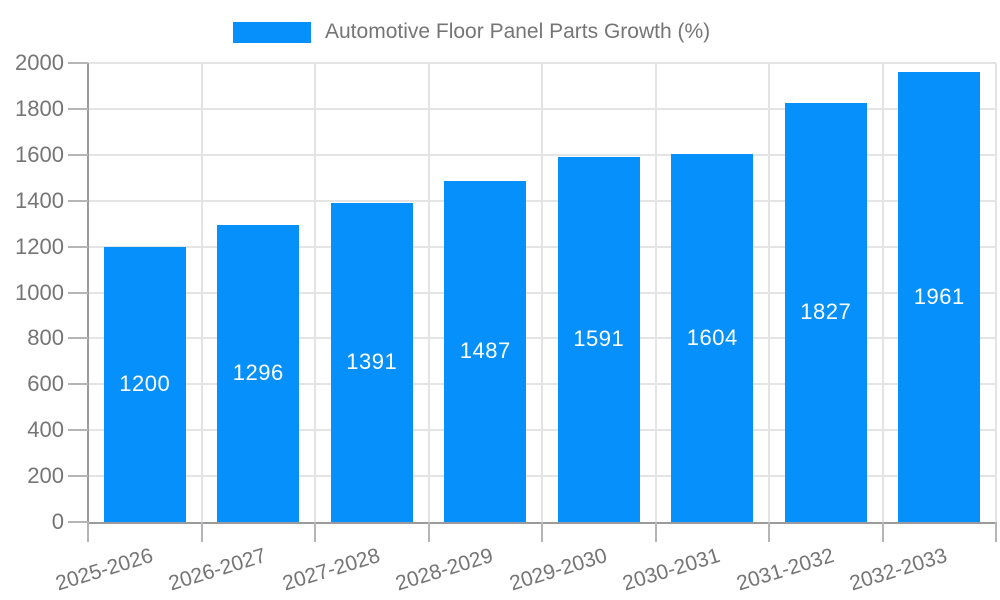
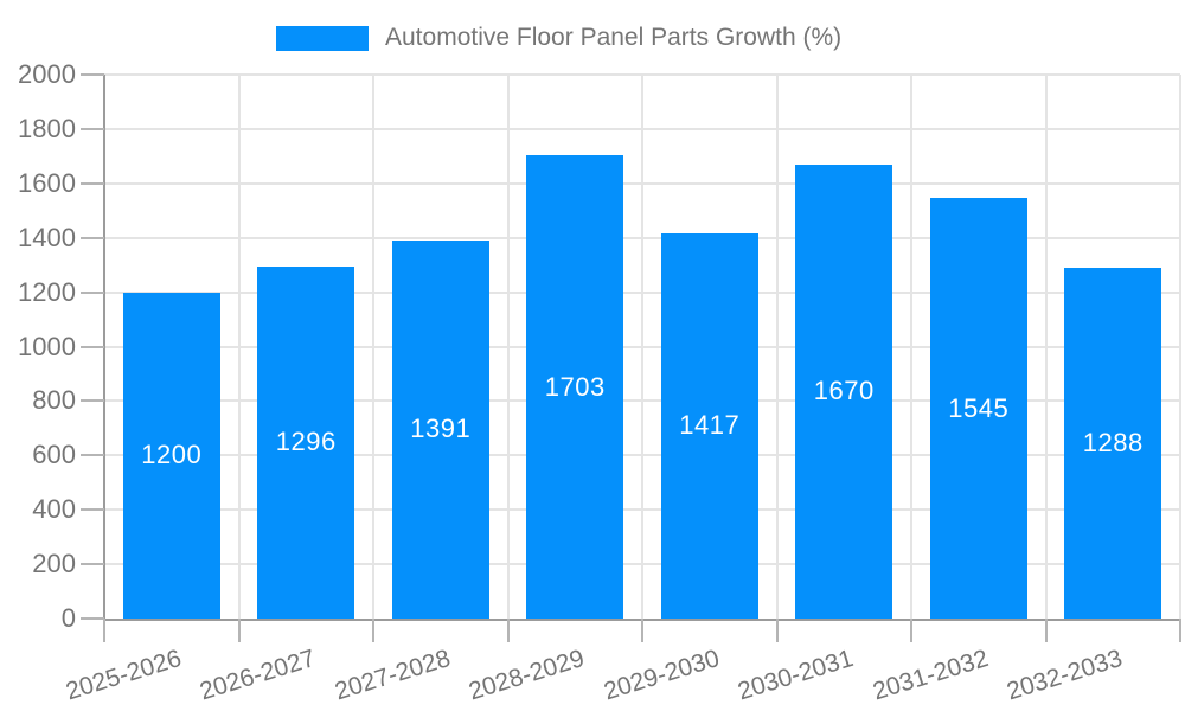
2028-2029: 1487 -> 1703
2029-2030: 1591 -> 1417
2030-2031: 1604 -> 1670
2031-2032: 1827 -> 1545
2032-2033: 1961 -> 1288
